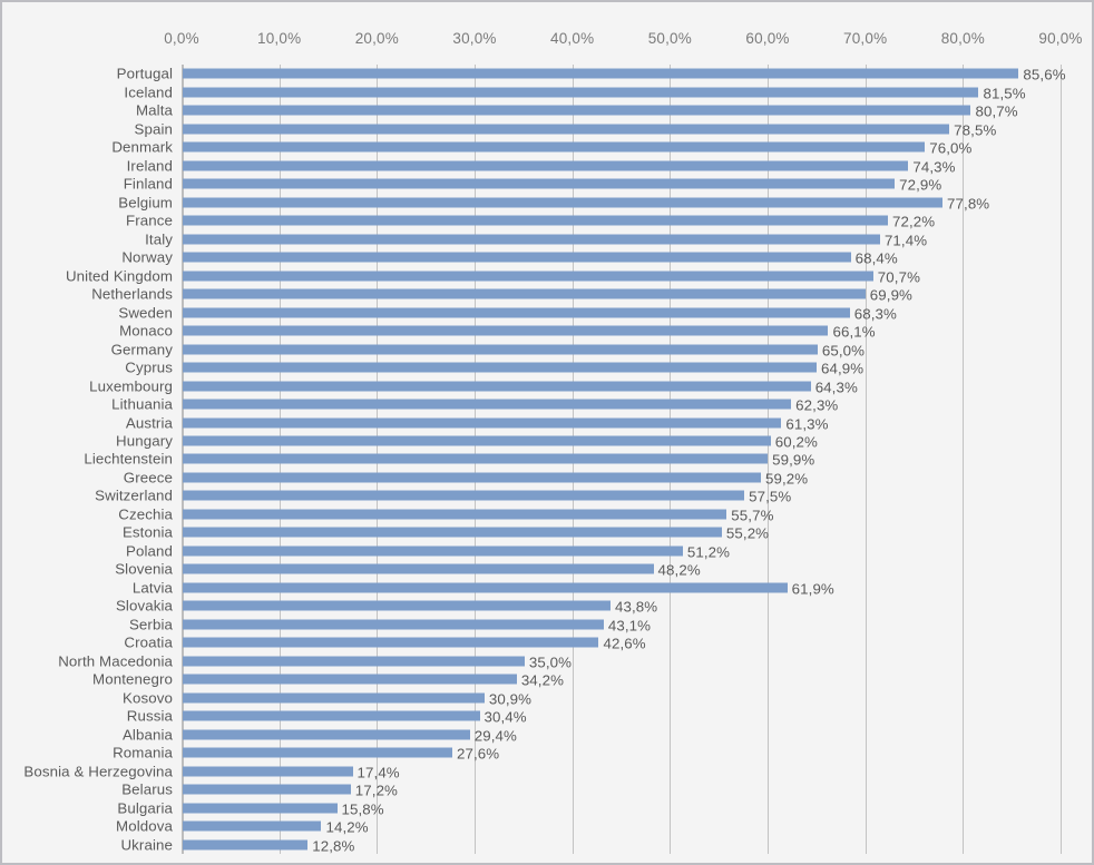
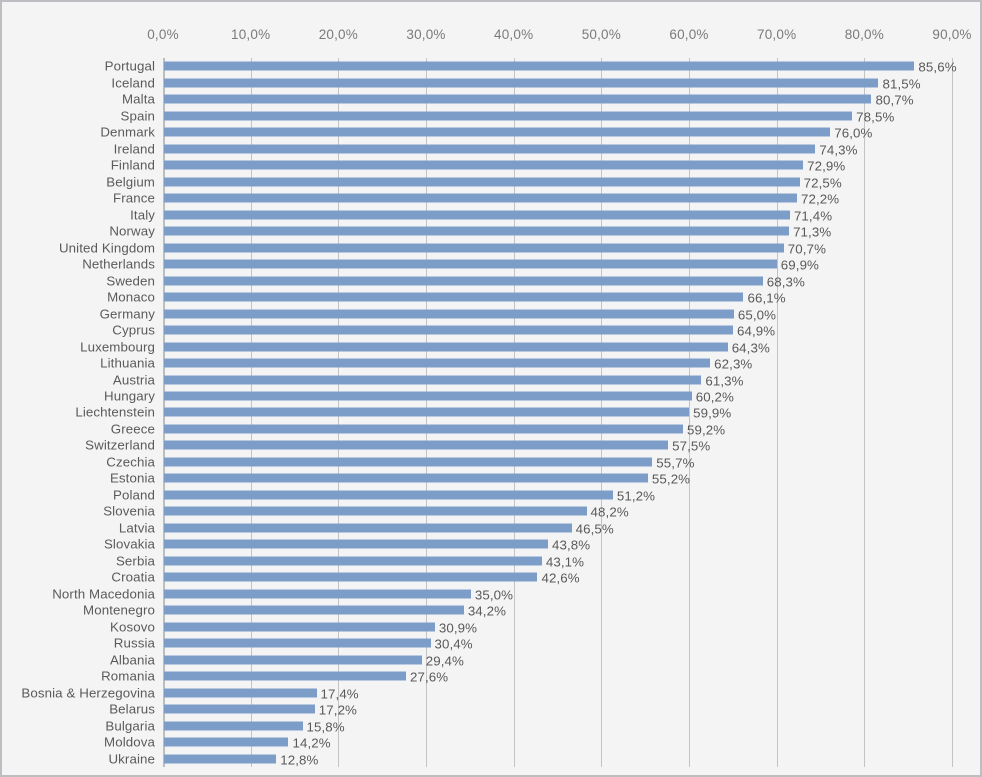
Belgium: 77,8% -> 72,5%
Norway: 68,4% -> 71,3%
Latvia: 61,9% -> 46,5%
